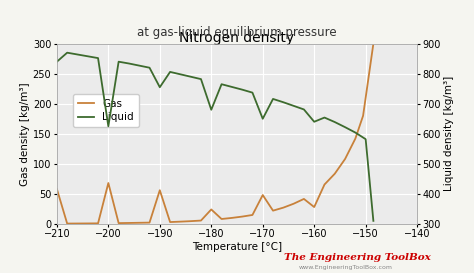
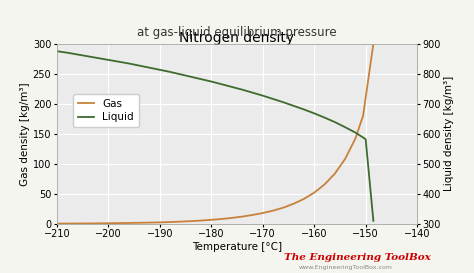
Gas/−210: 58 -> 0
Liquid/−210: 840 -> 875
Gas/−200: 68 -> 1
Liquid/−200: 625 -> 846
Gas/−190: 56 -> 2
Liquid/−190: 755 -> 813
Gas/−180: 24 -> 7
Liquid/−180: 680 -> 774
Gas/−170: 48 -> 18
Liquid/−170: 650 -> 727
Gas/−160: 28 -> 52
Liquid/−160: 640 -> 668
